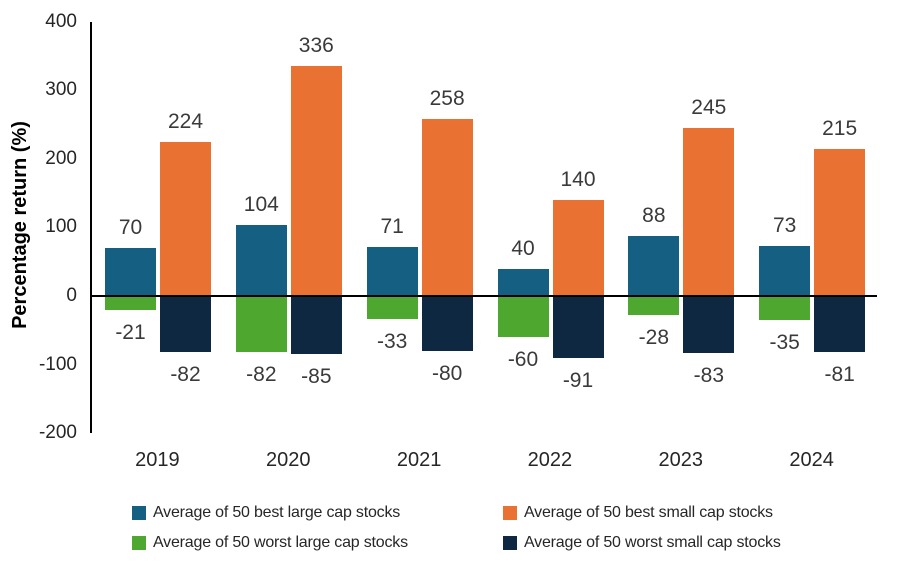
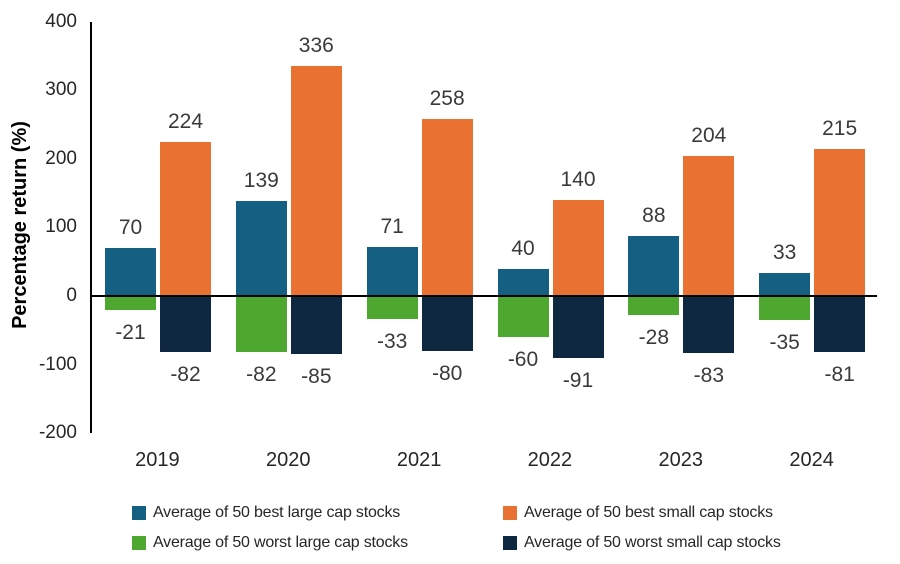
Average of 50 best large cap stocks/2020: 104 -> 139
Average of 50 best small cap stocks/2023: 245 -> 204
Average of 50 best large cap stocks/2024: 73 -> 33
